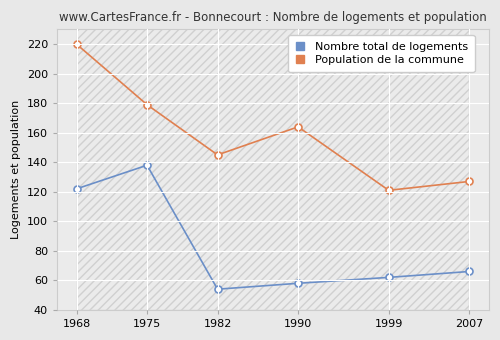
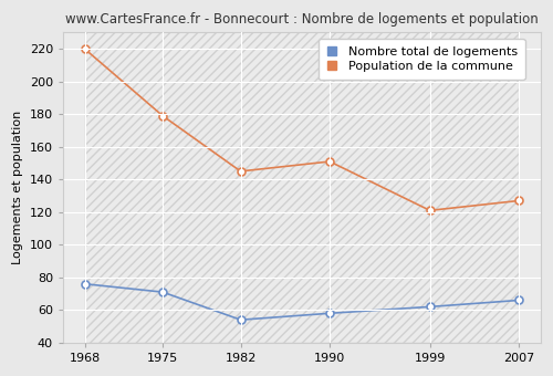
Nombre total de logements/1968: 122 -> 76
Nombre total de logements/1975: 138 -> 71
Population de la commune/1990: 164 -> 151
